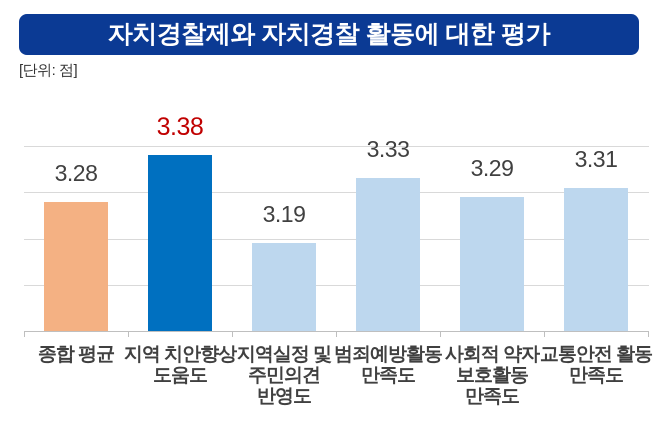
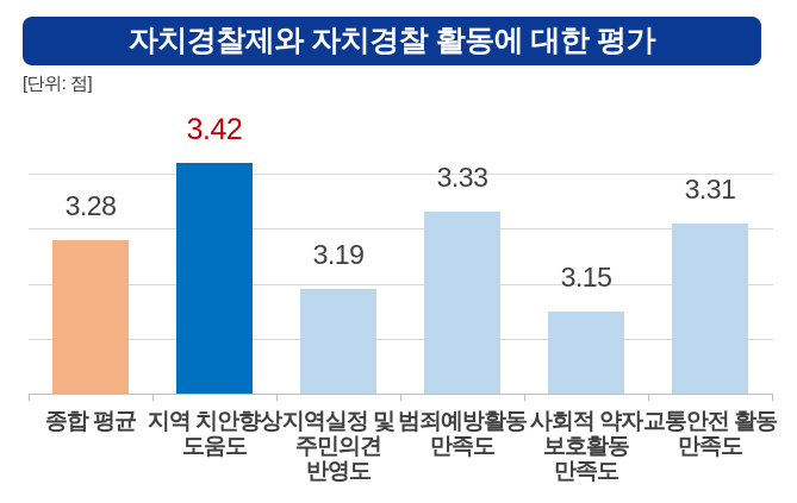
지역 치안향상 도움도: 3.38 -> 3.42
사회적 약자 보호활동 만족도: 3.29 -> 3.15
